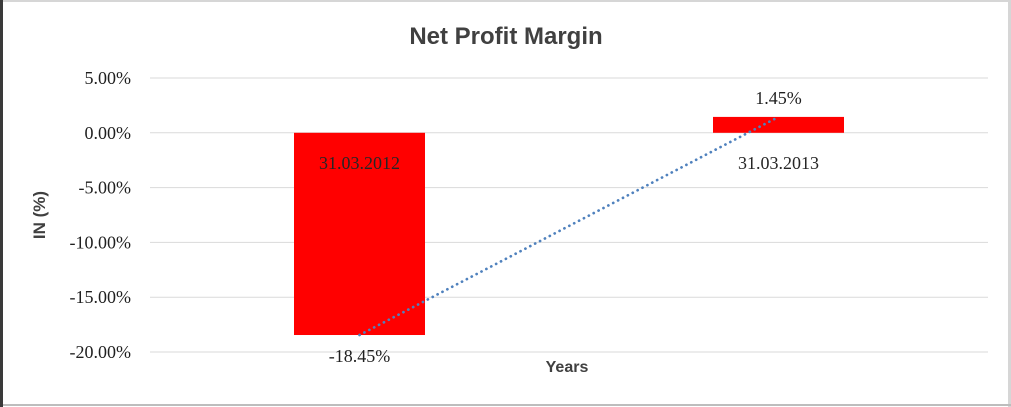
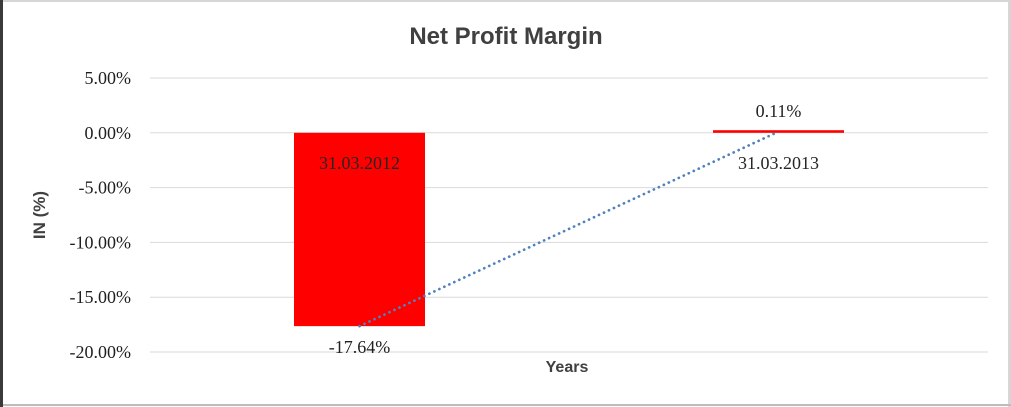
31.03.2012: -18.45% -> -17.64%
31.03.2013: 1.45% -> 0.11%
